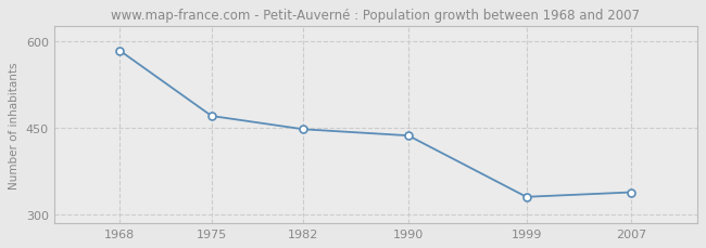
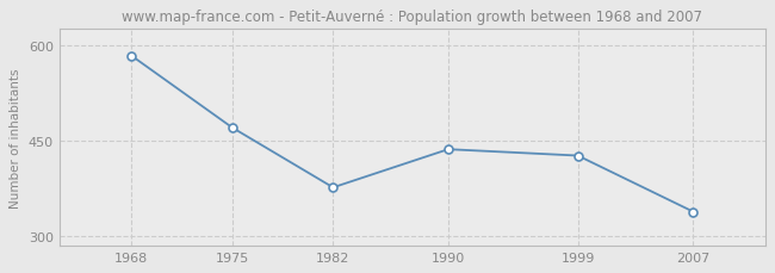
1982: 447 -> 376
1999: 330 -> 426
